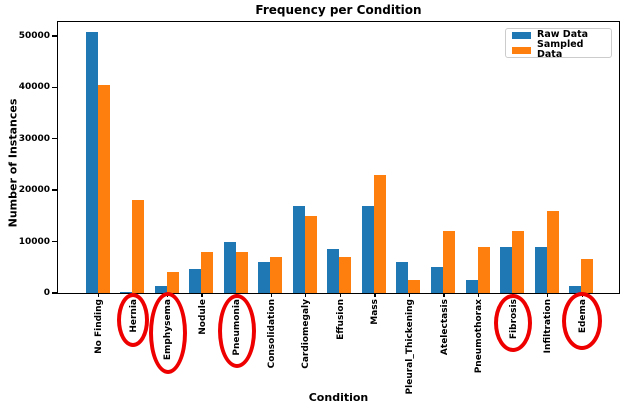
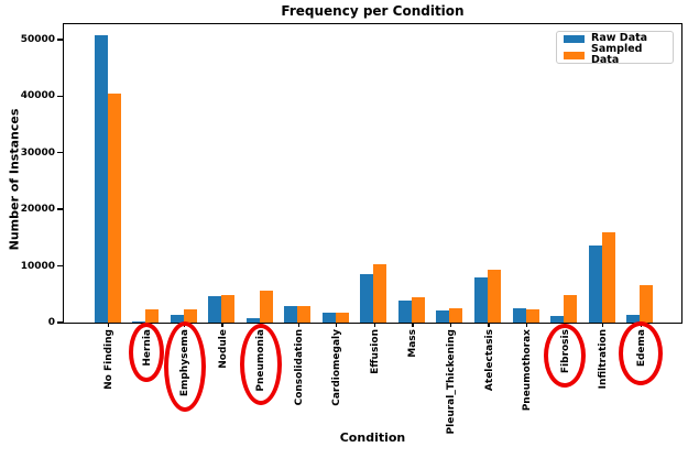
Sampled Data/Hernia: 18000 -> 2000
Sampled Data/Emphysema: 4000 -> 2000
Sampled Data/Nodule: 8000 -> 5000
Raw Data/Pneumonia: 10000 -> 1000
Sampled Data/Pneumonia: 8000 -> 6000
Raw Data/Consolidation: 6000 -> 3000
Sampled Data/Consolidation: 7000 -> 3000
Raw Data/Cardiomegaly: 17000 -> 2000
Sampled Data/Cardiomegaly: 15000 -> 2000
Sampled Data/Effusion: 7000 -> 10000
Raw Data/Mass: 17000 -> 4000
Sampled Data/Mass: 23000 -> 4000
Raw Data/Pleural_Thickening: 6000 -> 2000
Raw Data/Atelectasis: 5000 -> 8000
Sampled Data/Atelectasis: 12000 -> 9000
Sampled Data/Pneumothorax: 9000 -> 2000
Raw Data/Fibrosis: 9000 -> 1000
Sampled Data/Fibrosis: 12000 -> 5000
Raw Data/Infiltration: 9000 -> 14000
